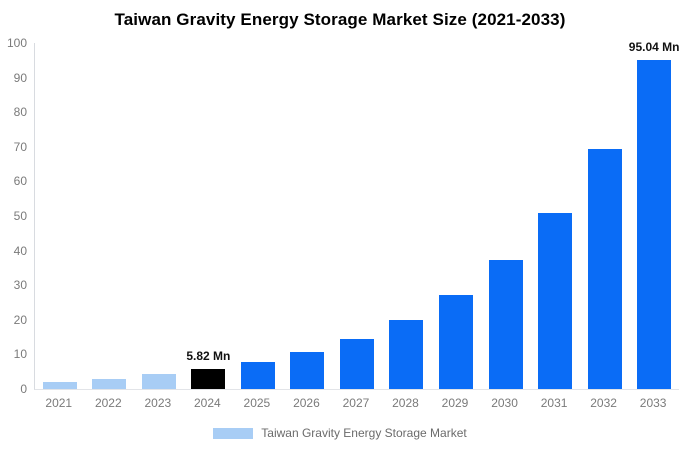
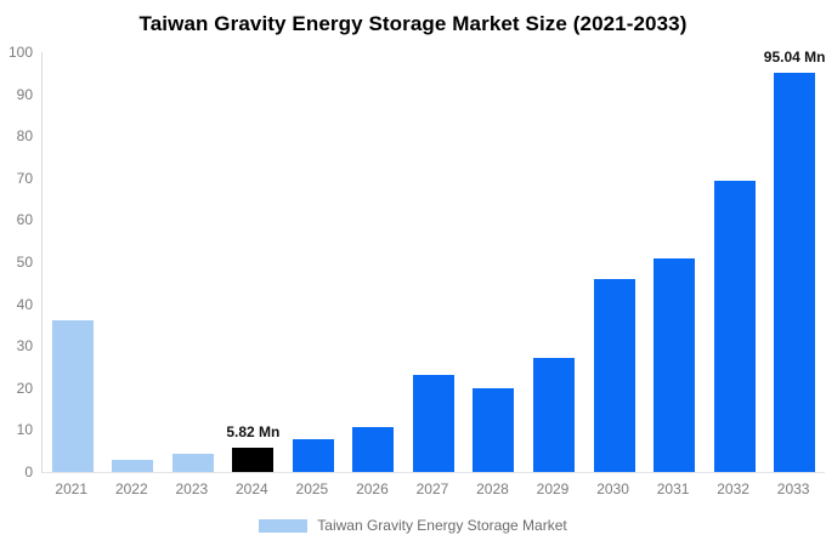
2021: 2 -> 36
2027: 14 -> 23
2030: 37 -> 46
